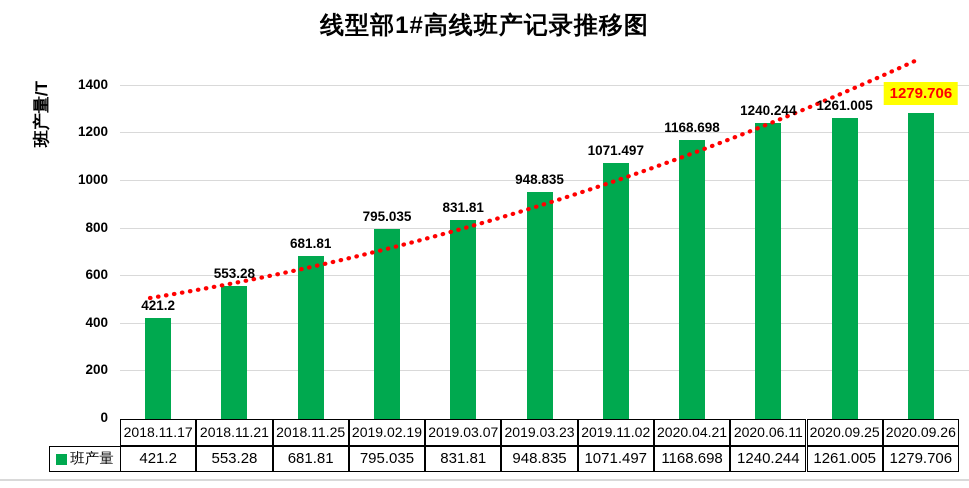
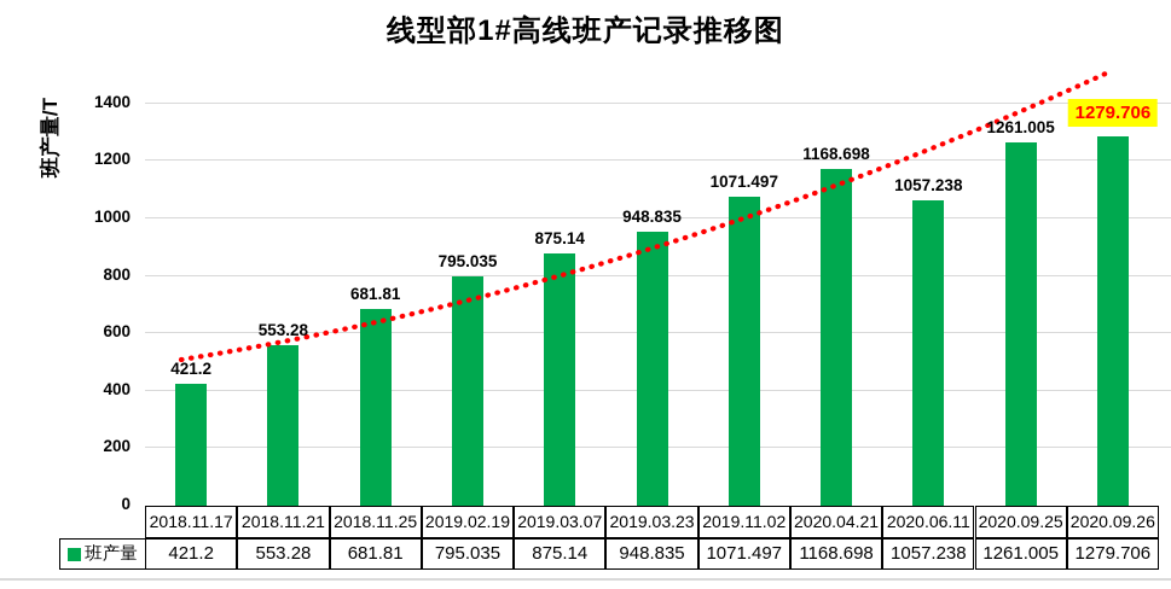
2019.03.07: 831.81 -> 875.14
2020.06.11: 1240.244 -> 1057.238
